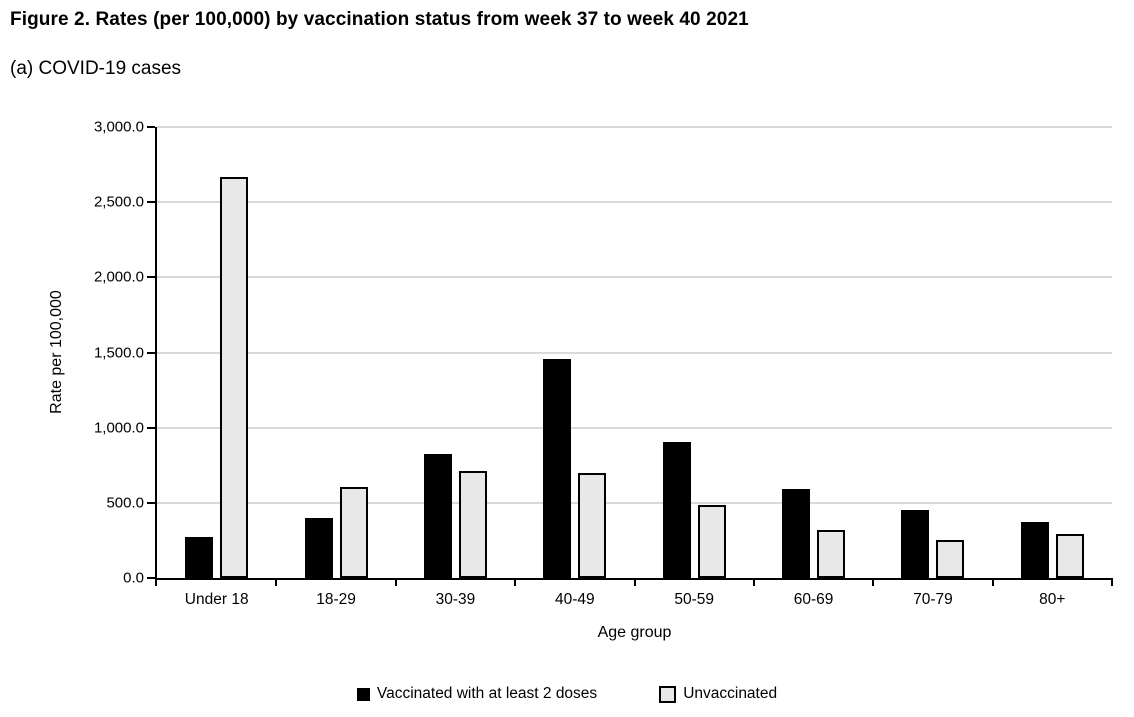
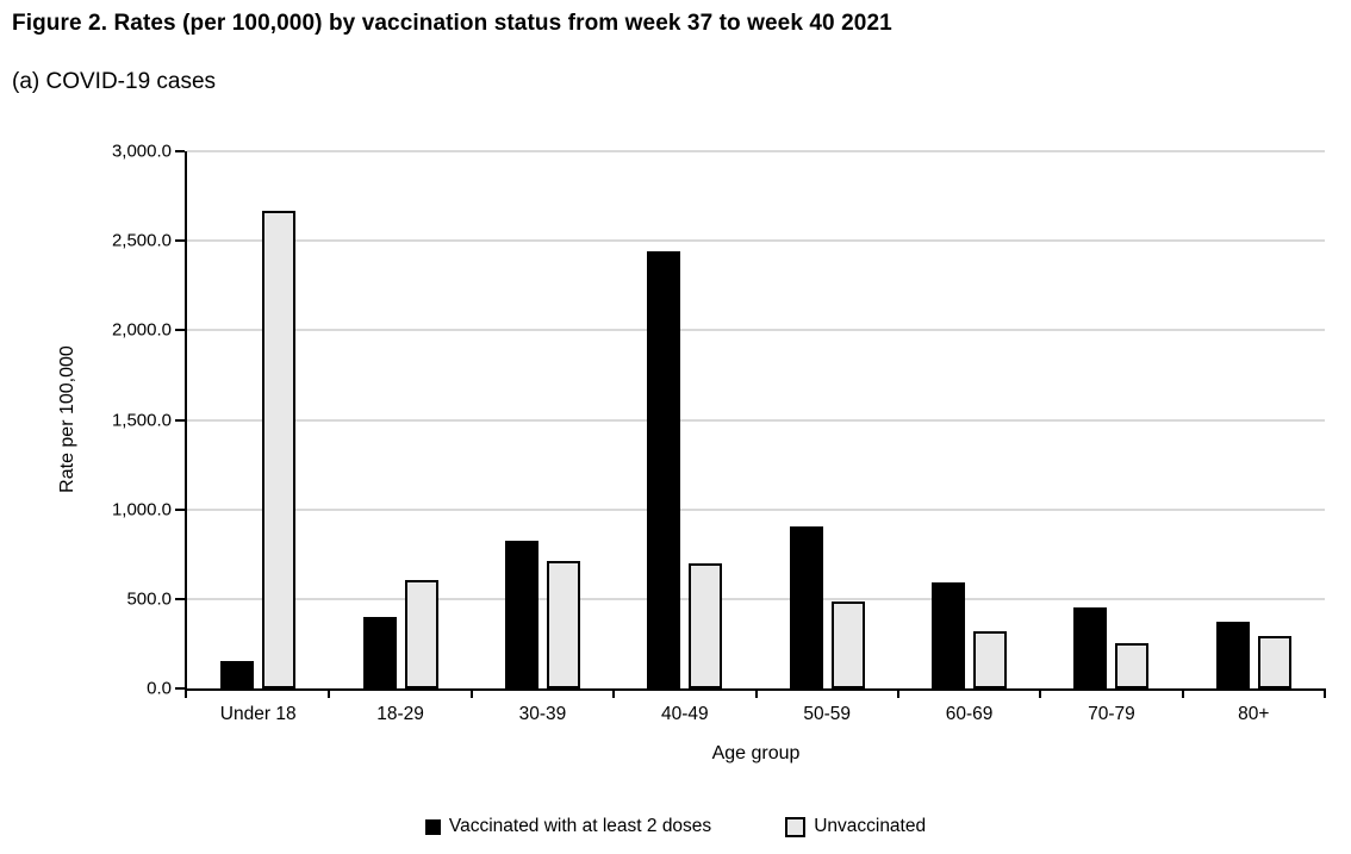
Vaccinated with at least 2 doses/Under 18: 280 -> 150
Vaccinated with at least 2 doses/40-49: 1460 -> 2440
